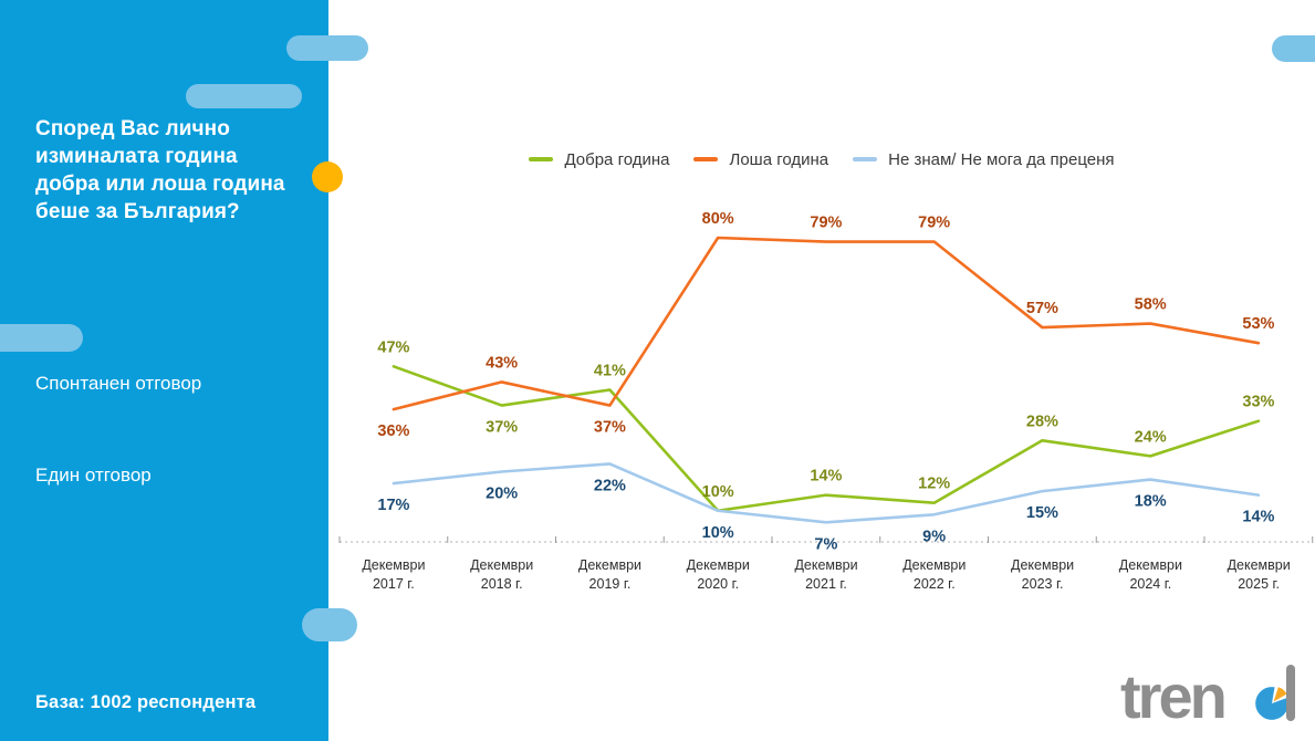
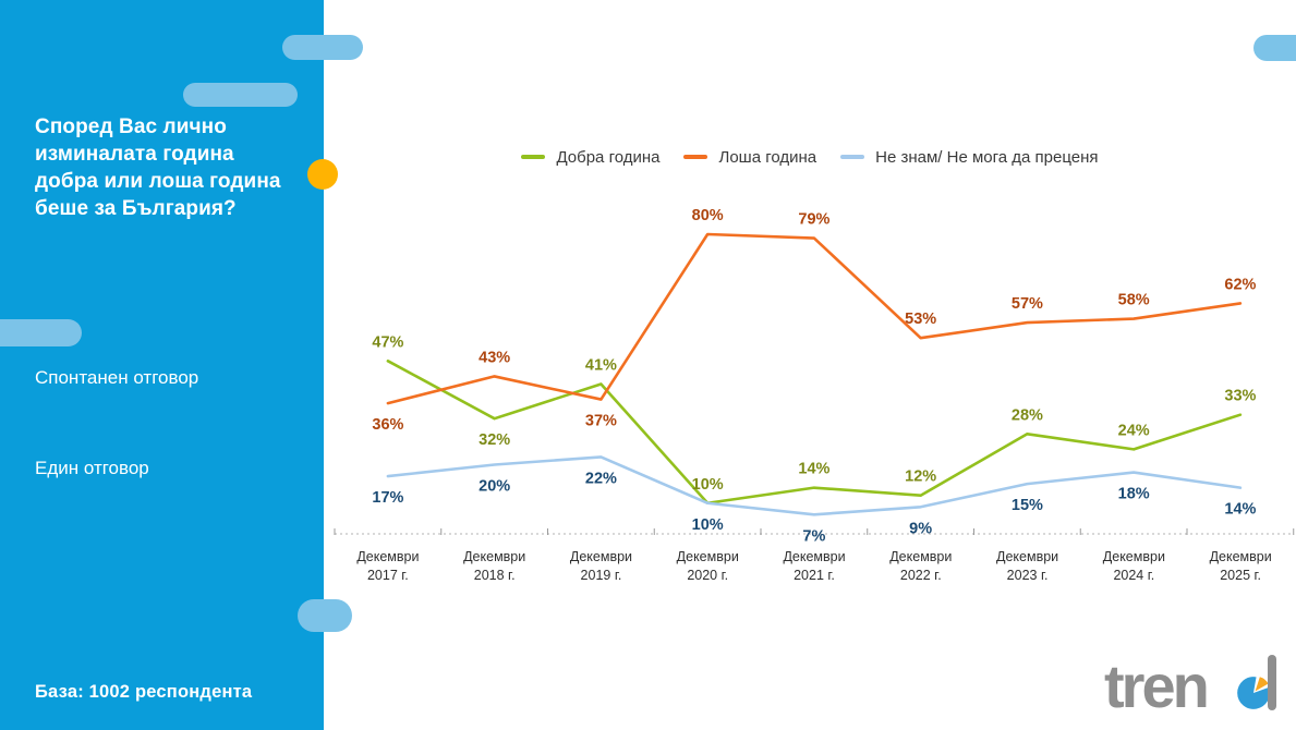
Добра година/Декември 2018 г.: 37% -> 32%
Лоша година/Декември 2022 г.: 79% -> 53%
Лоша година/Декември 2025 г.: 53% -> 62%
